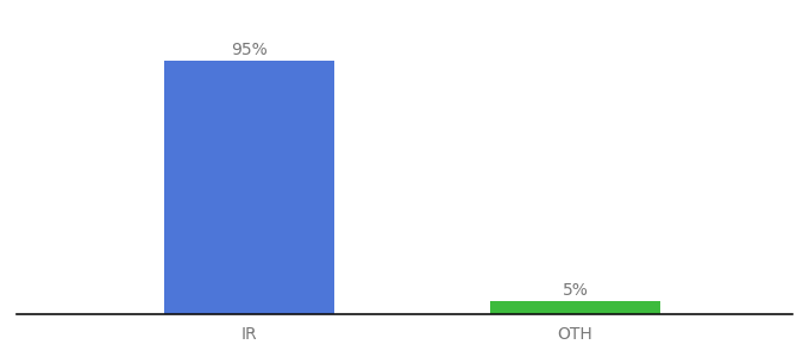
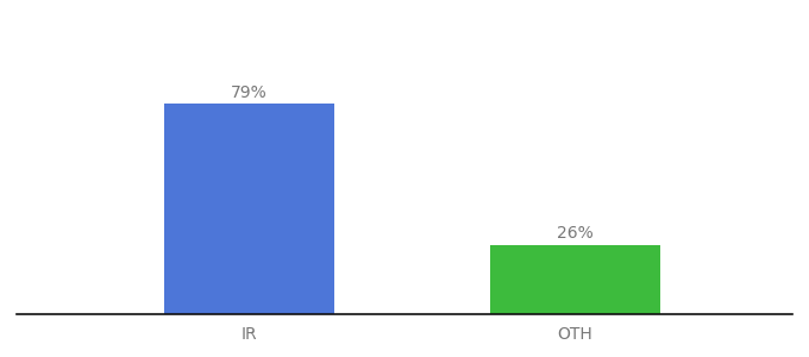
IR: 95% -> 79%
OTH: 5% -> 26%
